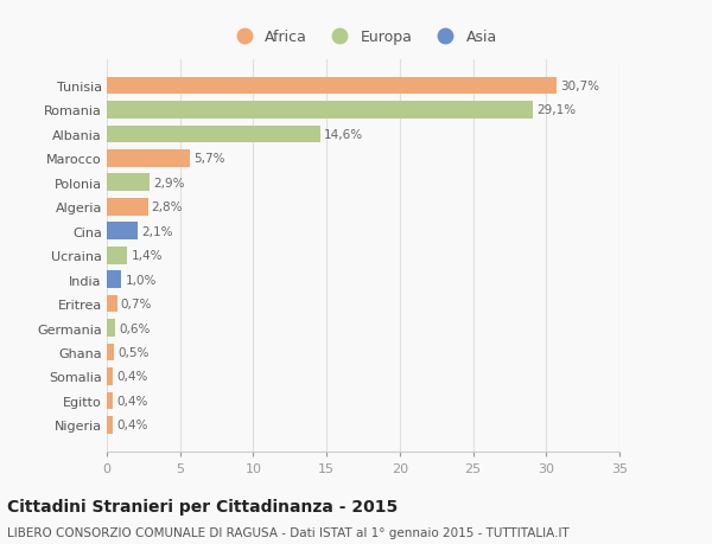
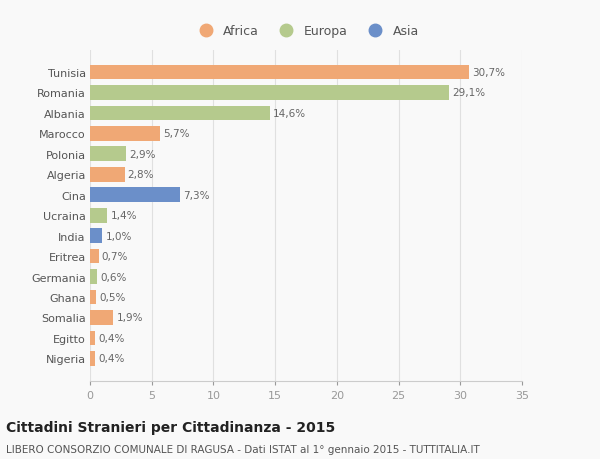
Cina: 2,1% -> 7,3%
Somalia: 0,4% -> 1,9%
